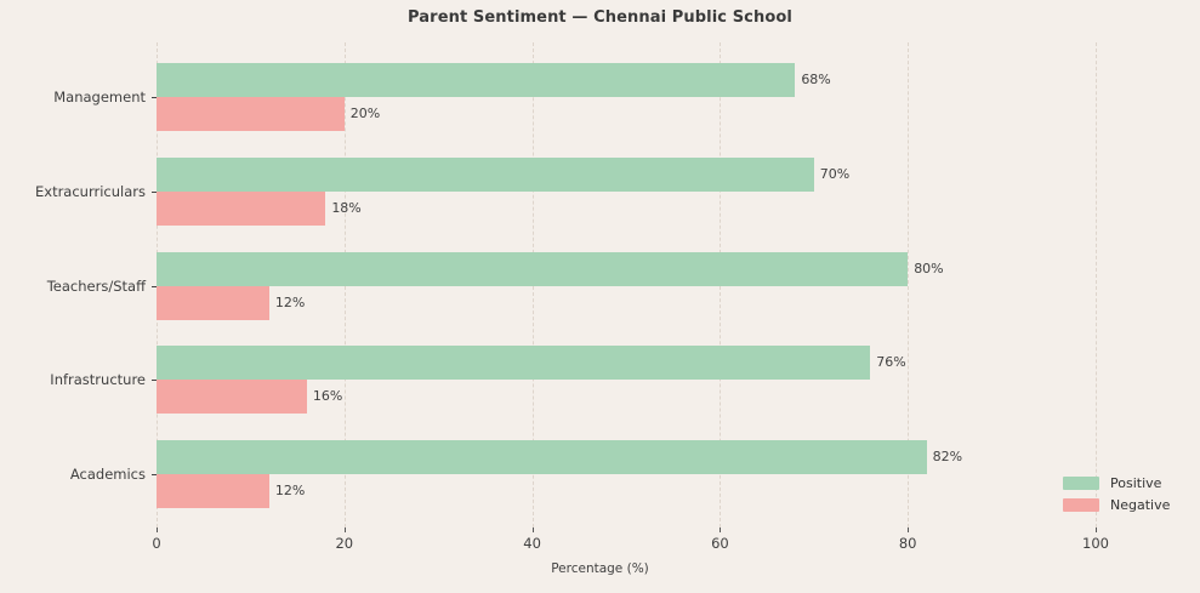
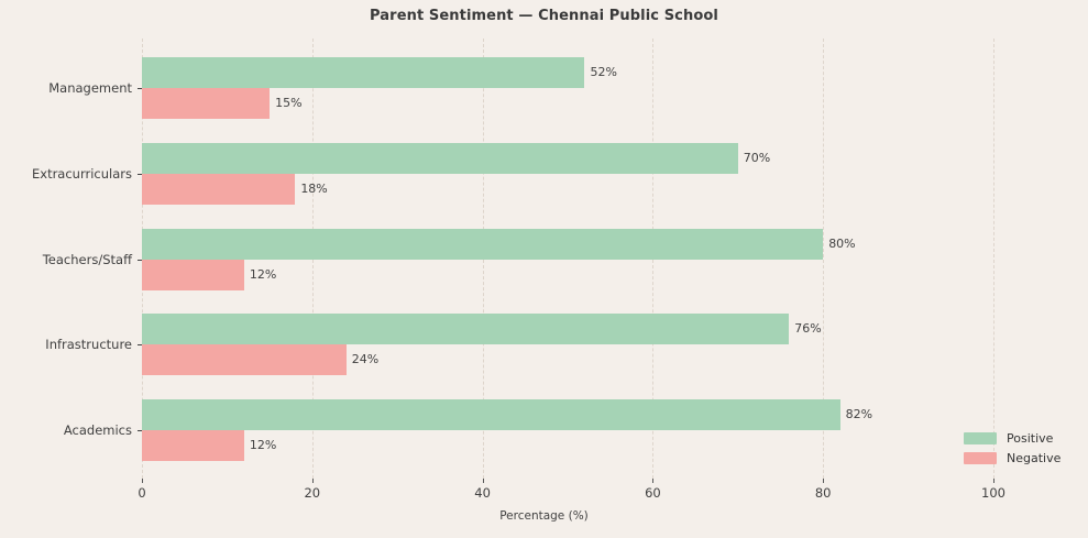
Positive/Management: 68% -> 52%
Negative/Management: 20% -> 15%
Negative/Infrastructure: 16% -> 24%
